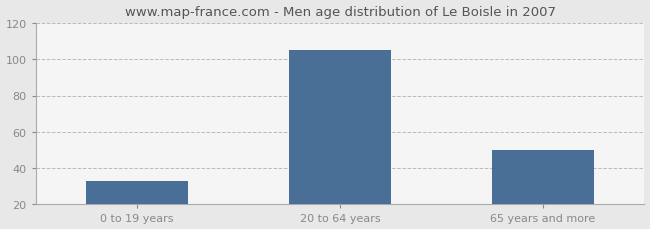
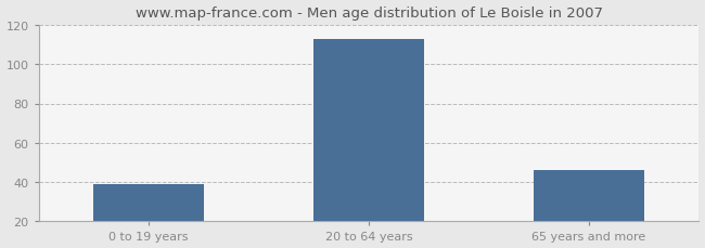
0 to 19 years: 33 -> 39
20 to 64 years: 105 -> 113
65 years and more: 50 -> 46
